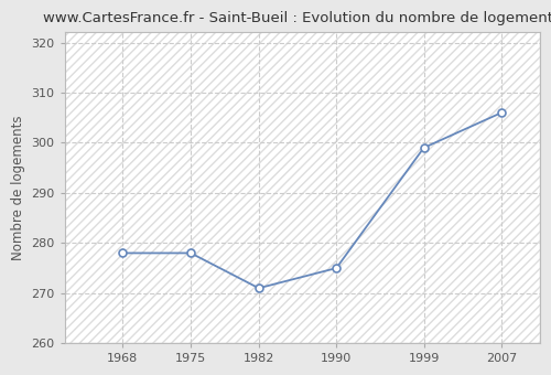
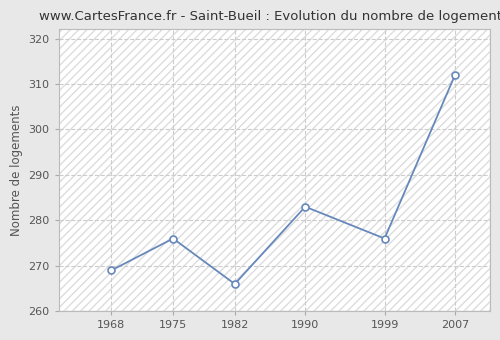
1968: 278 -> 269
1975: 278 -> 276
1982: 271 -> 266
1990: 275 -> 283
1999: 299 -> 276
2007: 306 -> 312
